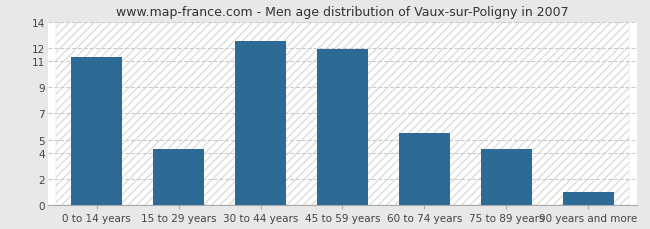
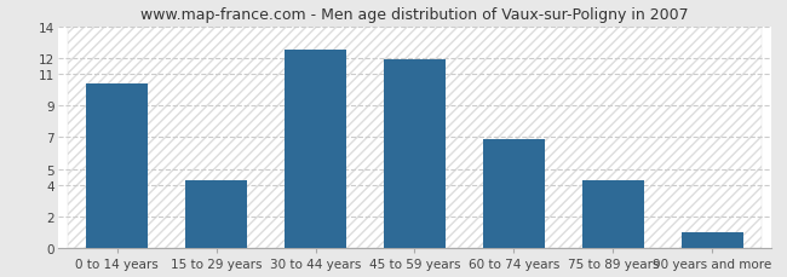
0 to 14 years: 11.3 -> 10.4
60 to 74 years: 5.5 -> 6.9
